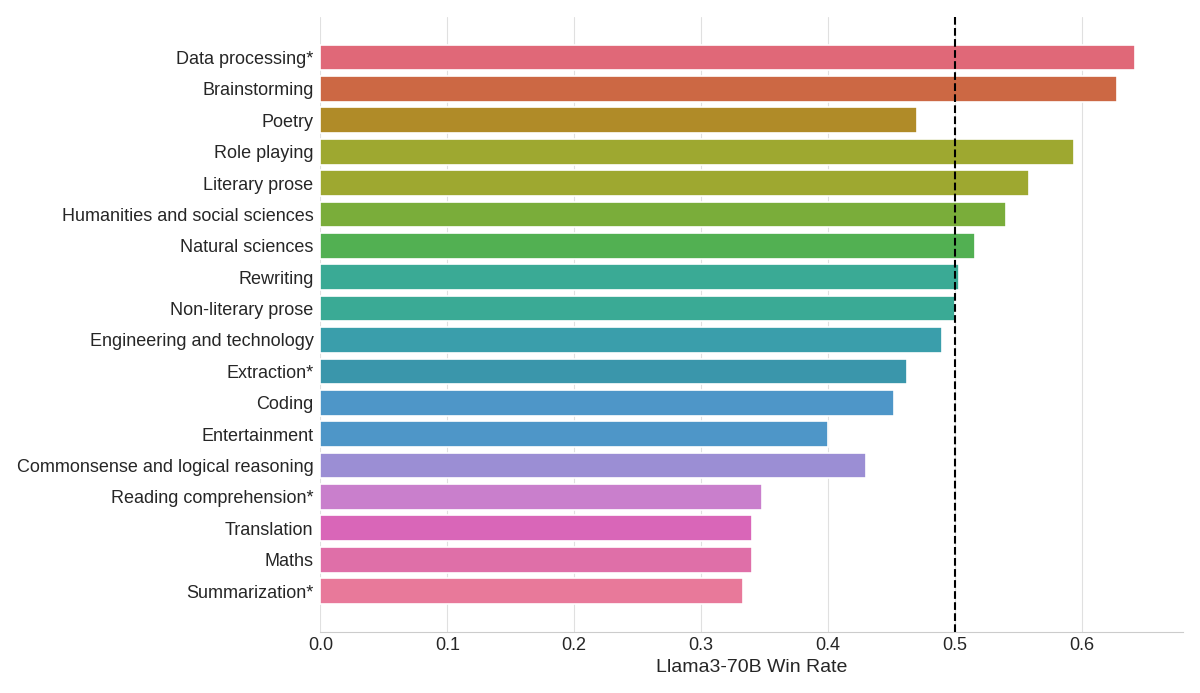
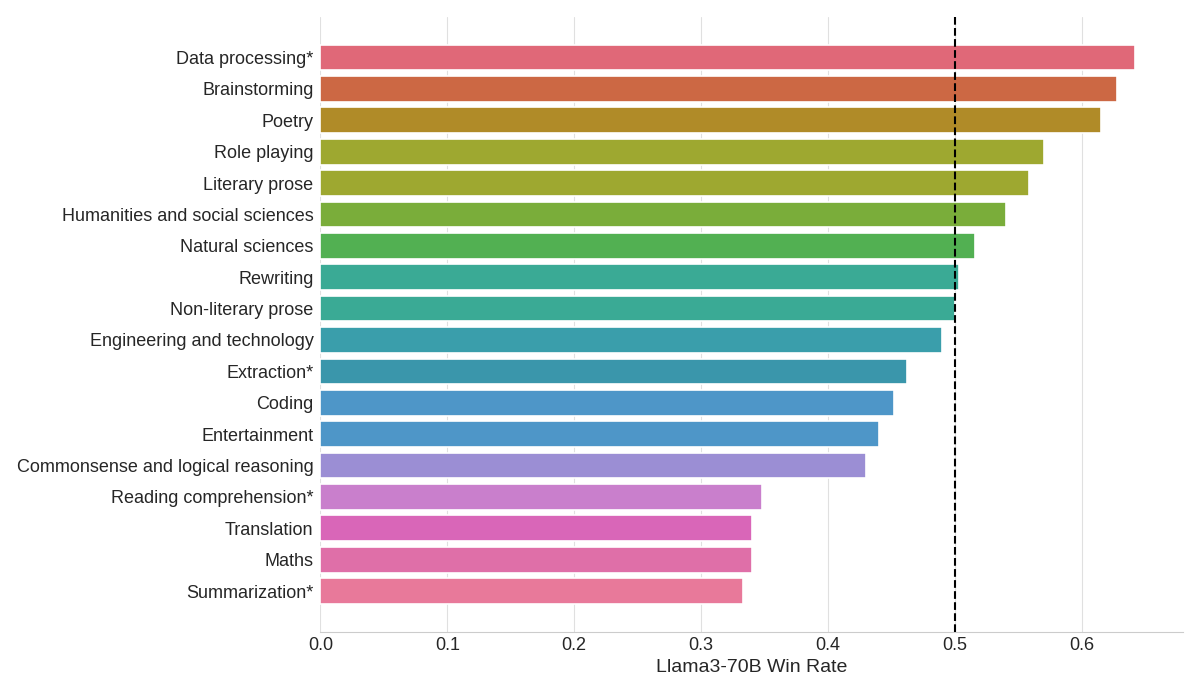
Poetry: 0.470 -> 0.615
Role playing: 0.594 -> 0.570
Entertainment: 0.400 -> 0.440
